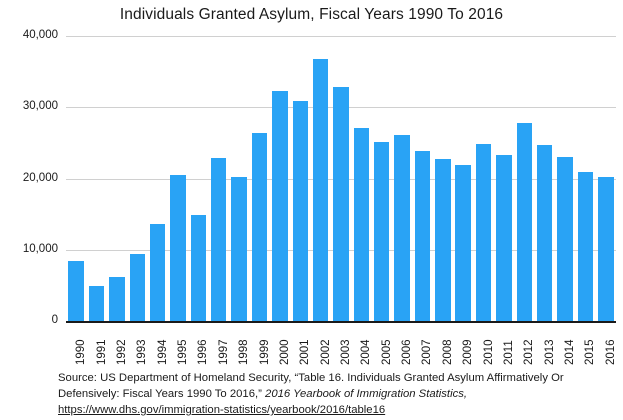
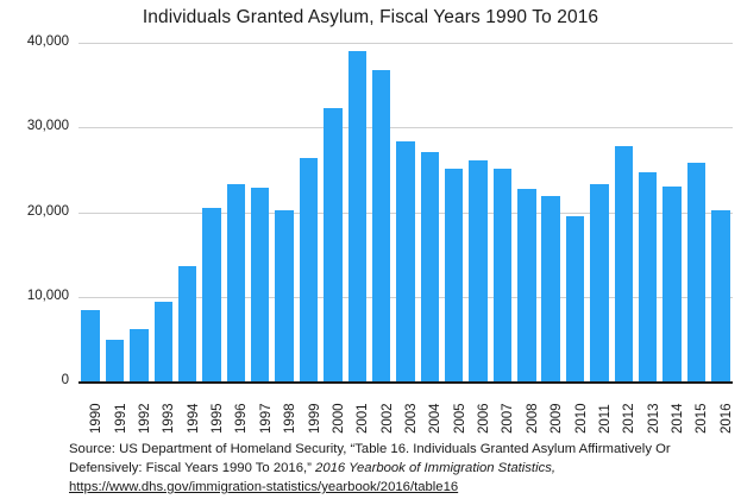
1996: 15000 -> 23000
2001: 31000 -> 39000
2003: 33000 -> 28000
2007: 24000 -> 25000
2010: 25000 -> 20000
2015: 21000 -> 26000
